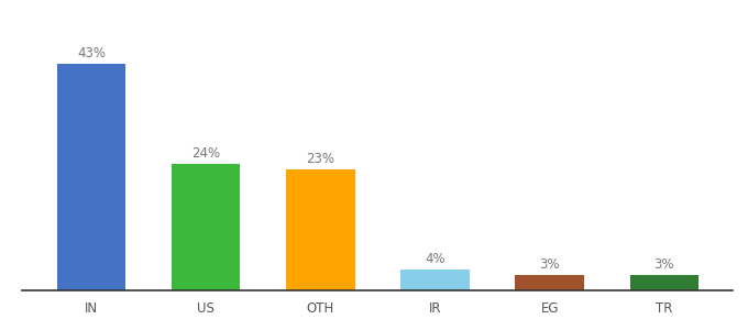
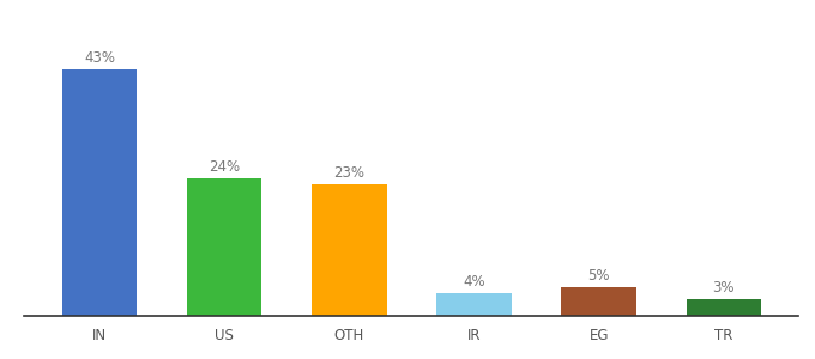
EG: 3% -> 5%
